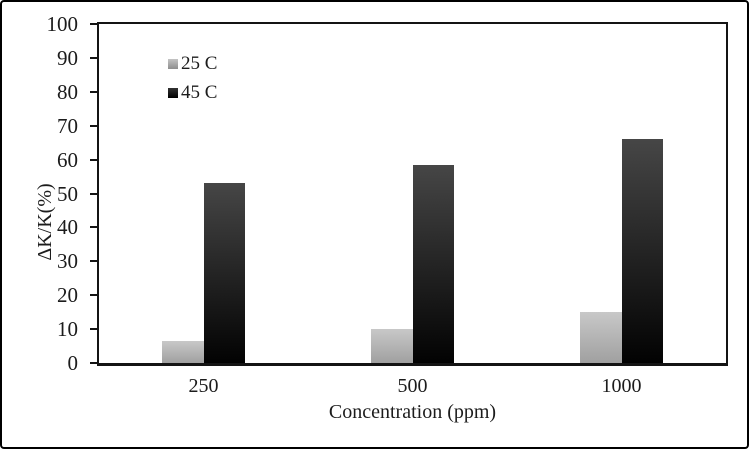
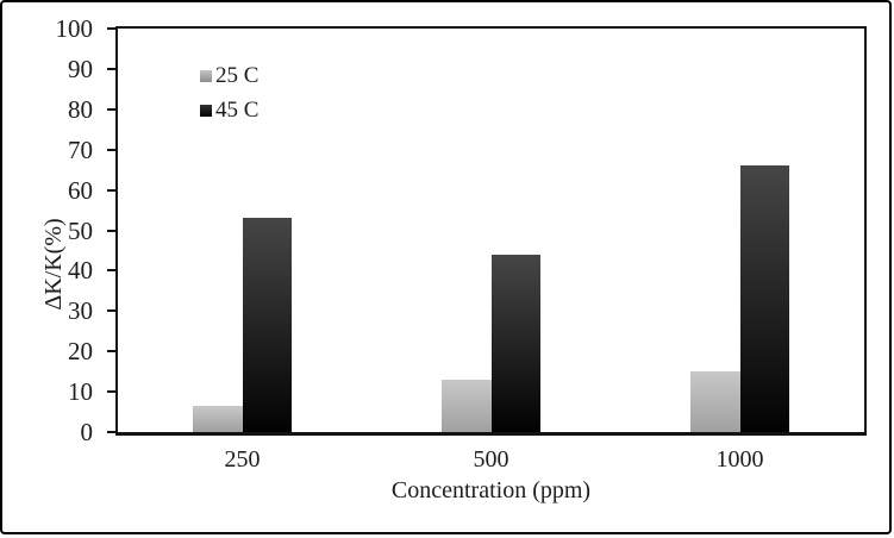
25 C/500: 10 -> 13
45 C/500: 58 -> 44
